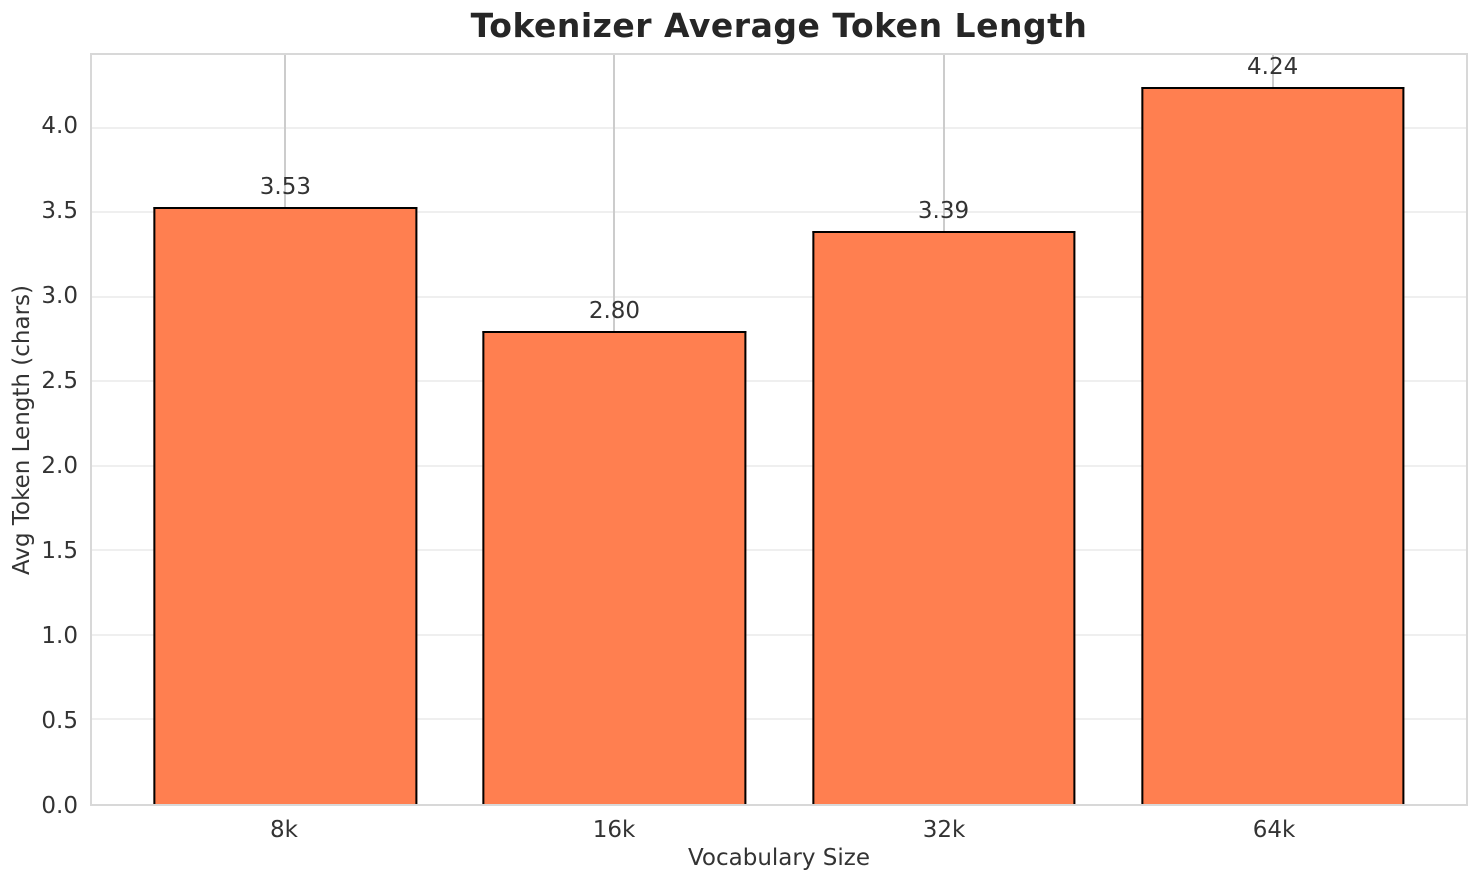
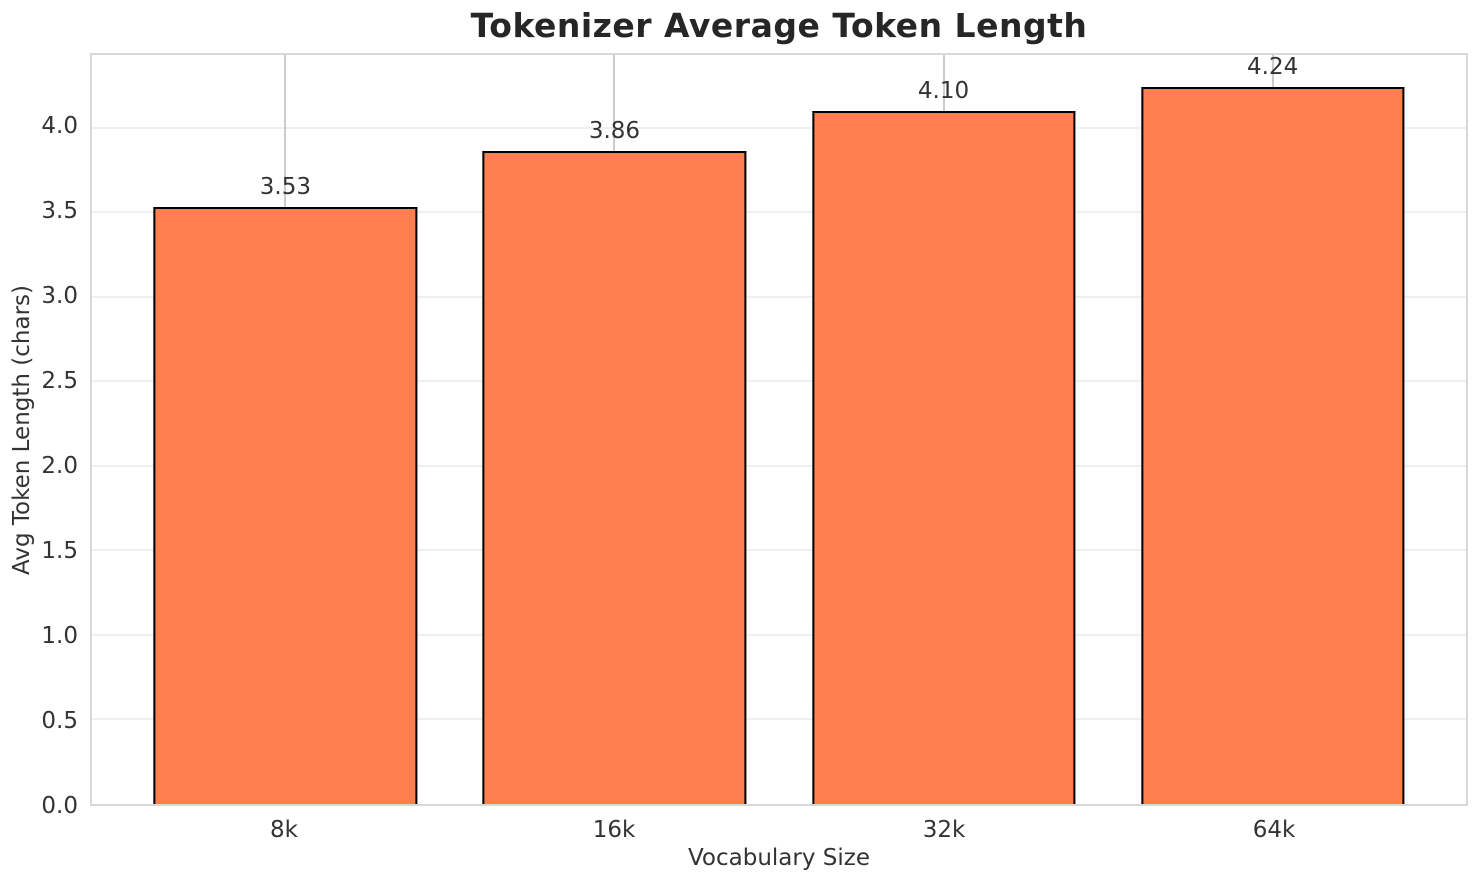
16k: 2.80 -> 3.86
32k: 3.39 -> 4.10
